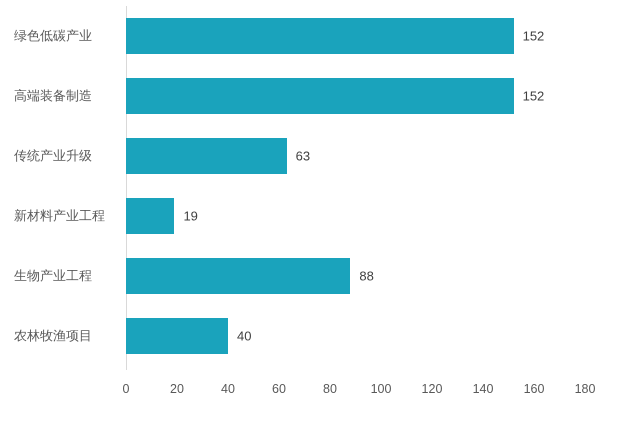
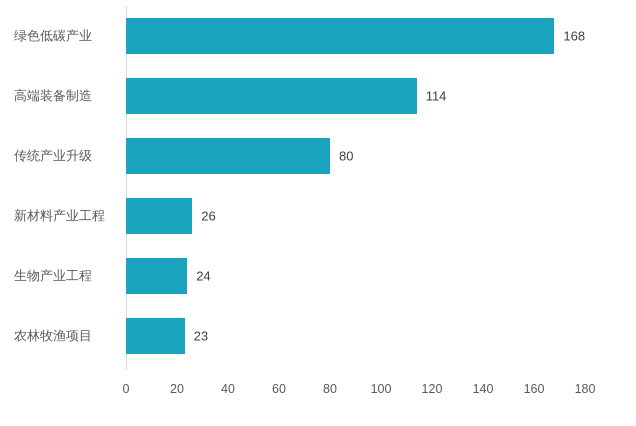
绿色低碳产业: 152 -> 168
高端装备制造: 152 -> 114
传统产业升级: 63 -> 80
新材料产业工程: 19 -> 26
生物产业工程: 88 -> 24
农林牧渔项目: 40 -> 23
